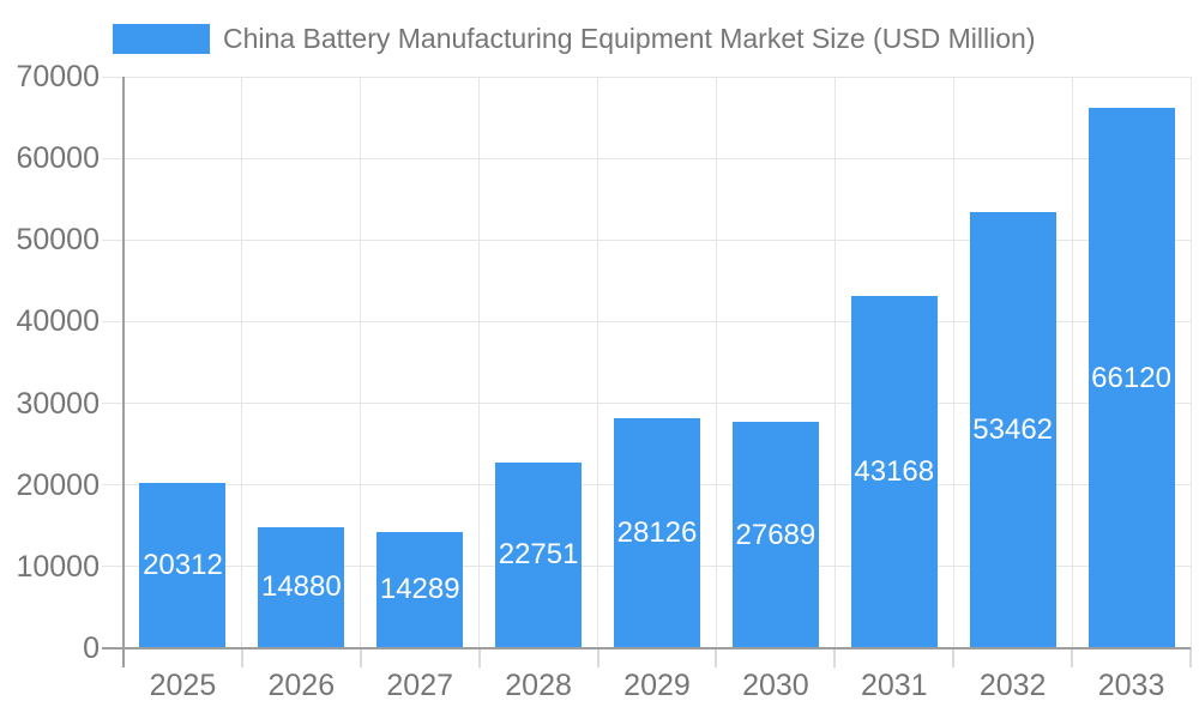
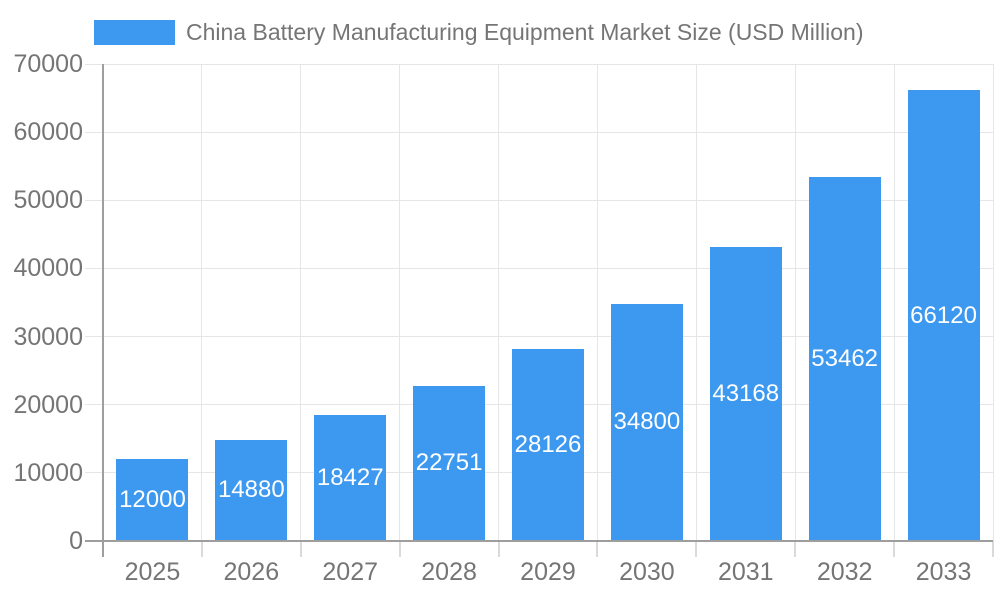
2025: 20312 -> 12000
2027: 14289 -> 18427
2030: 27689 -> 34800
